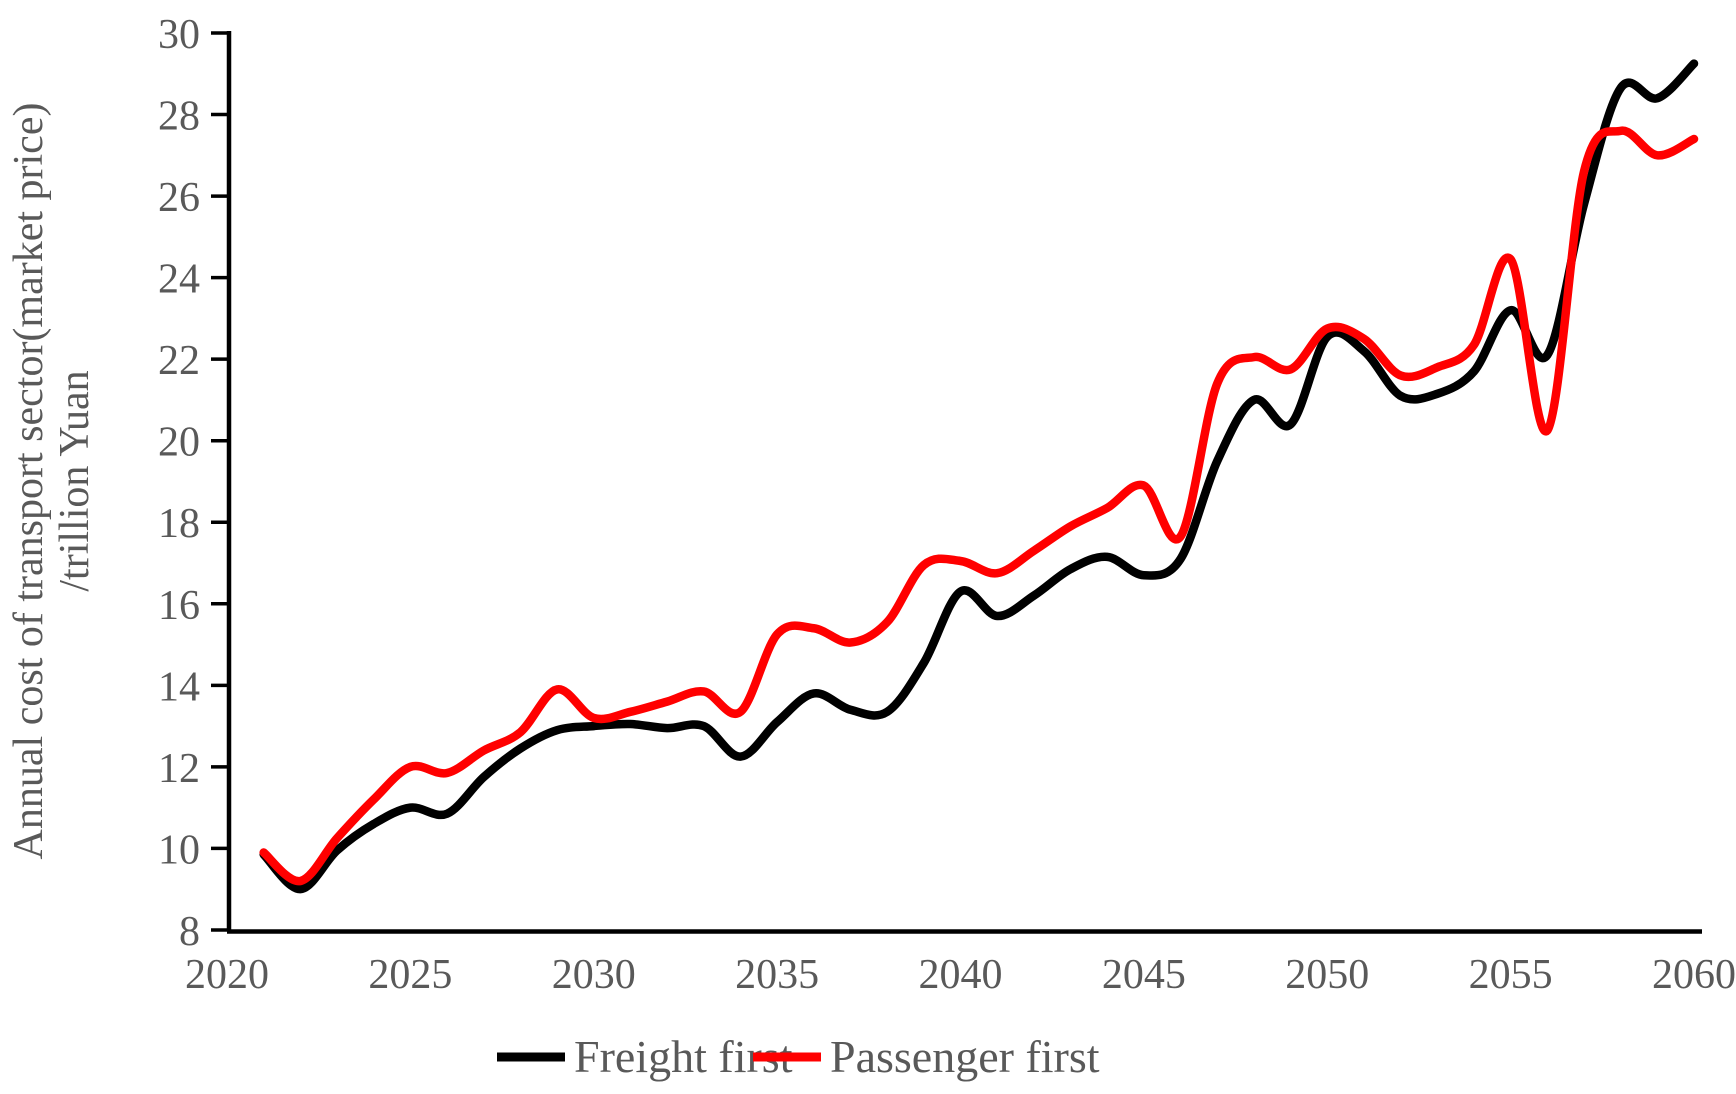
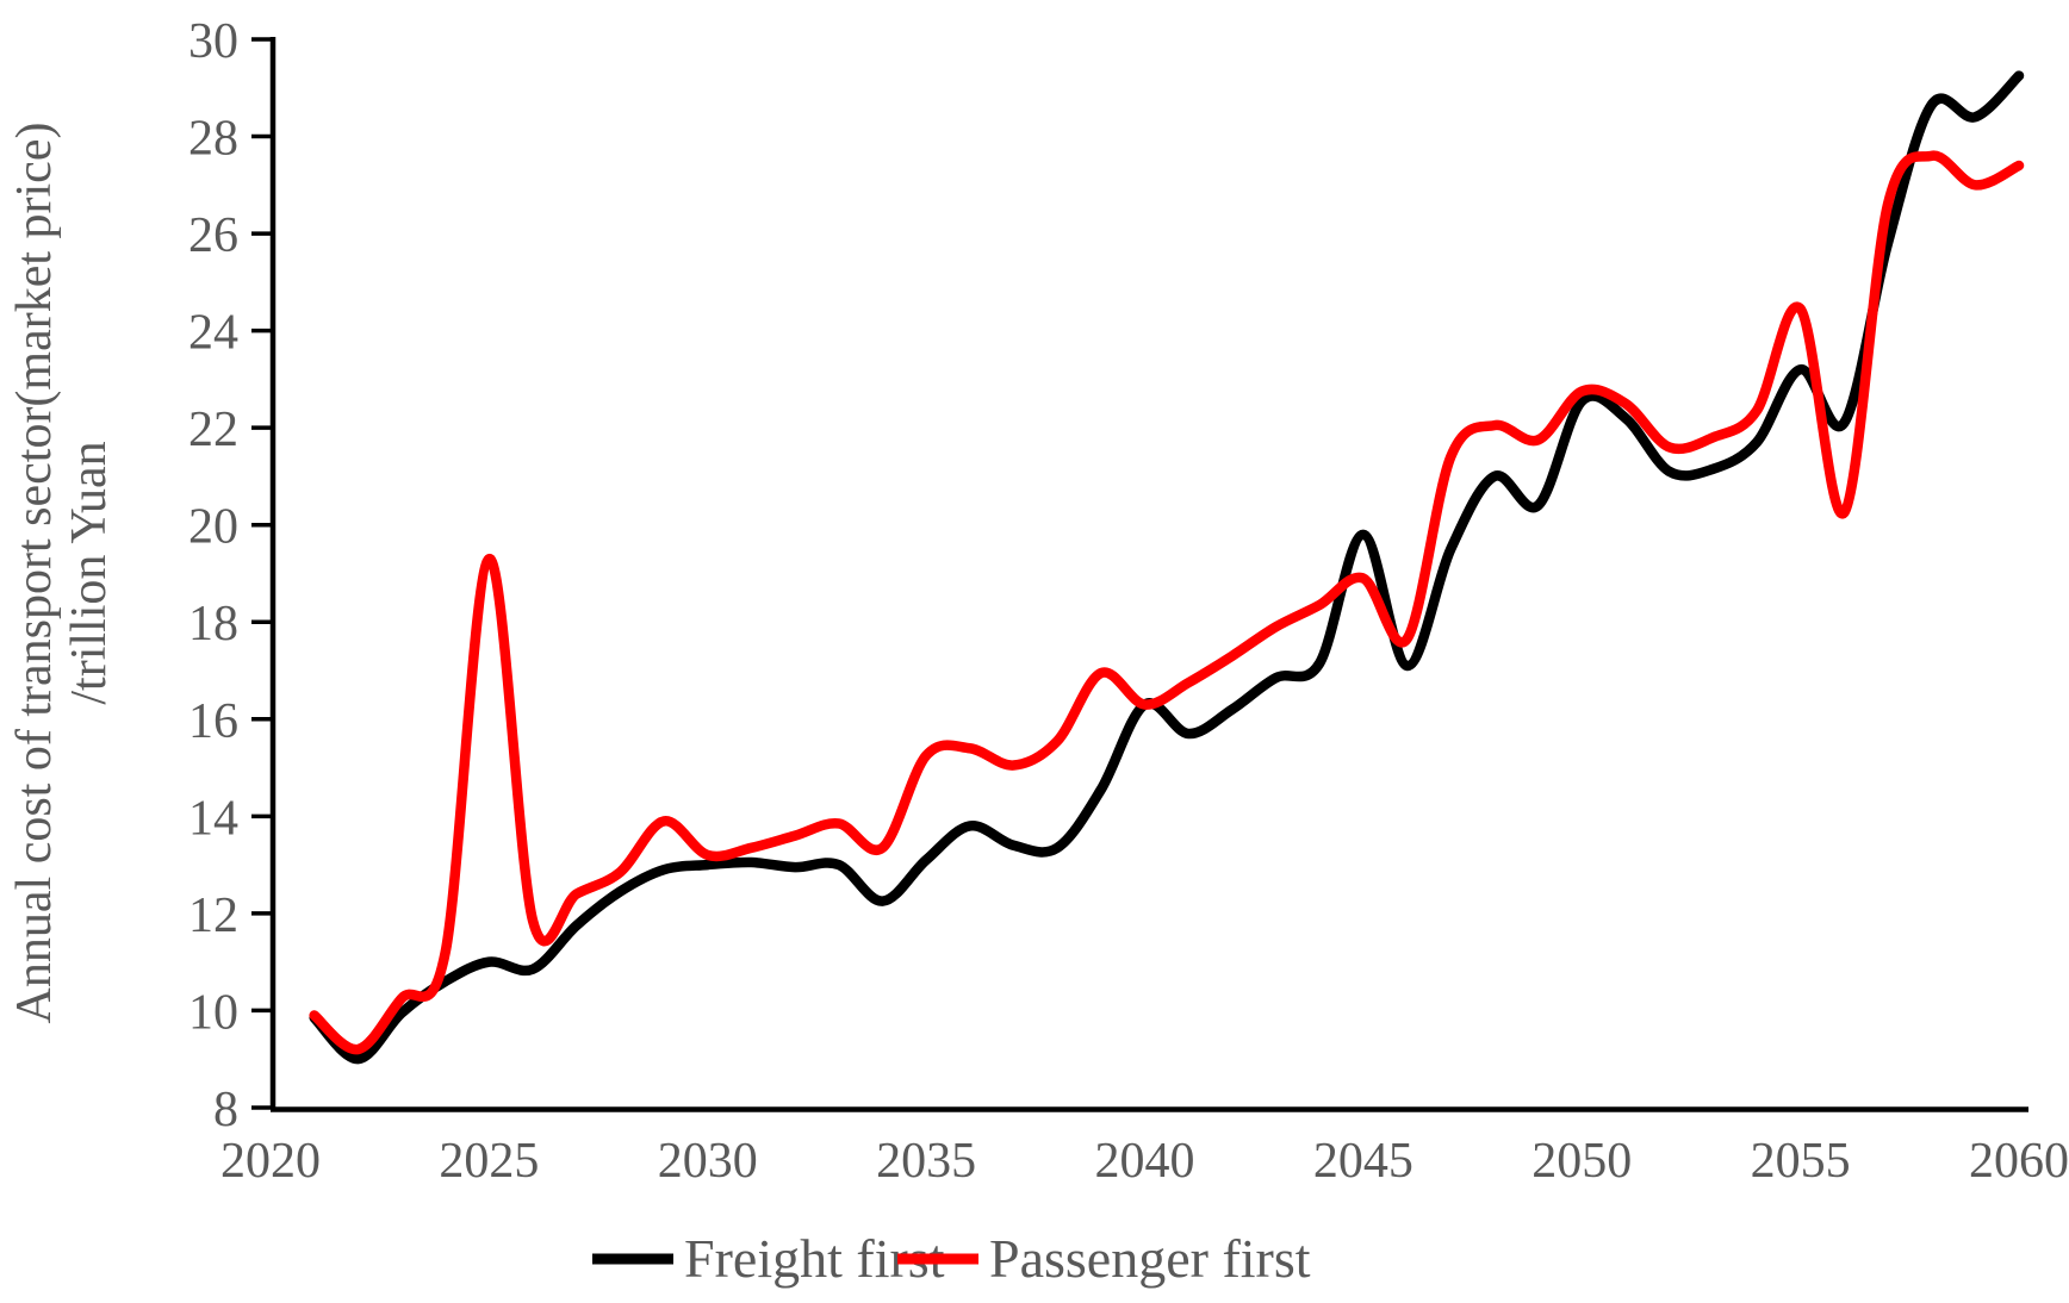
Passenger first/2025: 12.0 -> 19.3
Passenger first/2040: 17.1 -> 16.3
Freight first/2045: 16.7 -> 19.8
